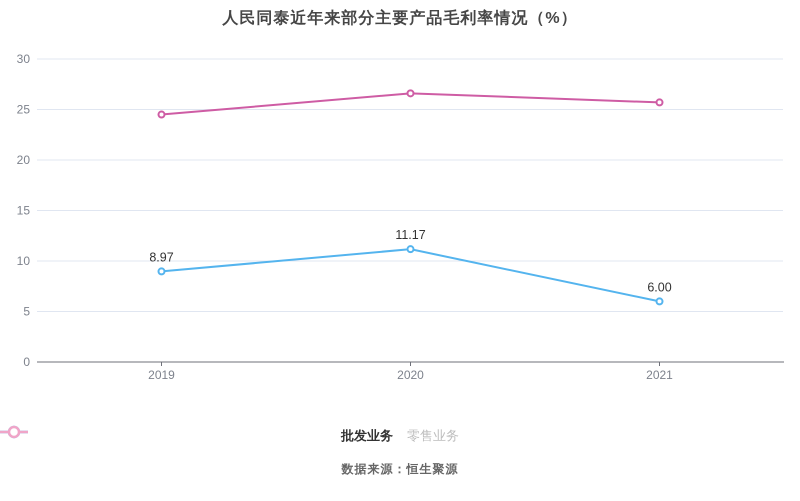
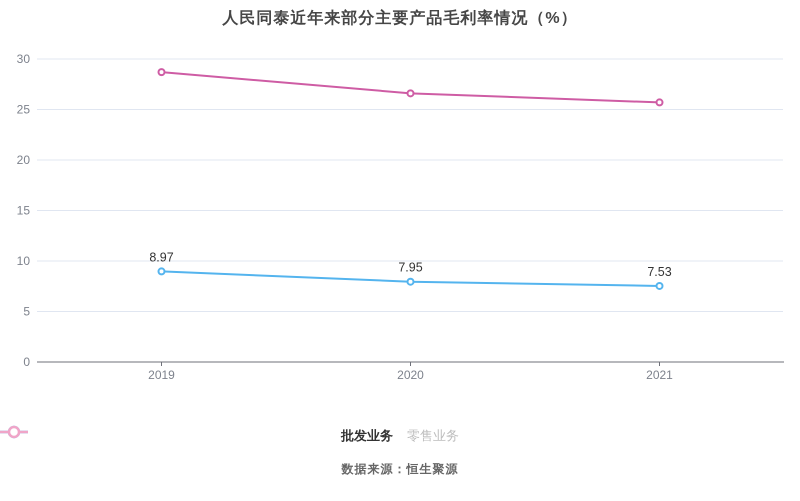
零售业务/2019: 24.5 -> 28.7
批发业务/2020: 11.17 -> 7.95
批发业务/2021: 6.00 -> 7.53
